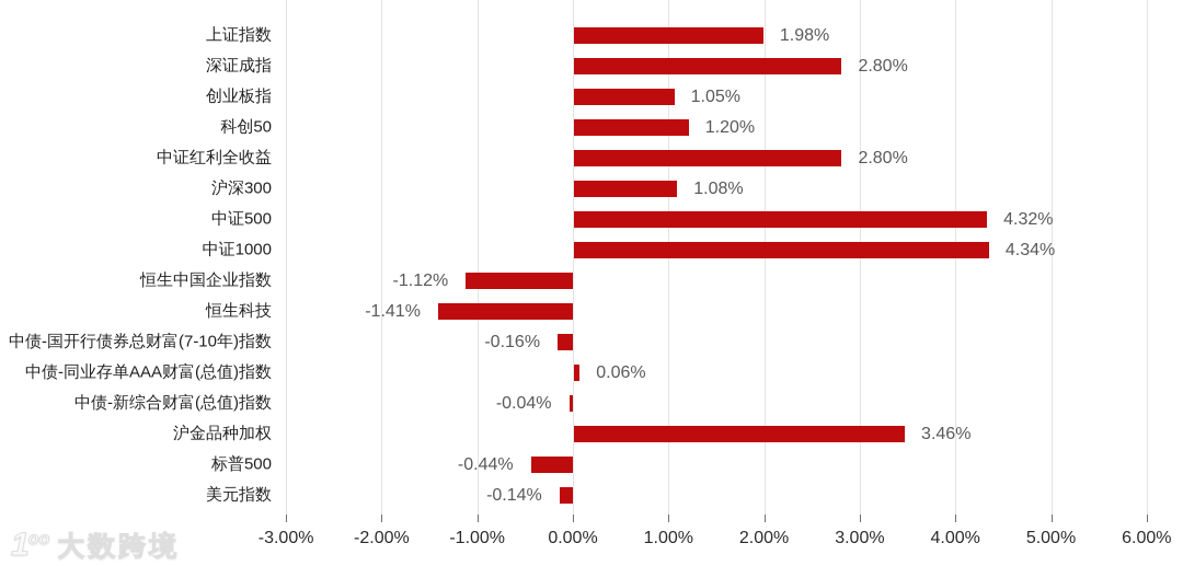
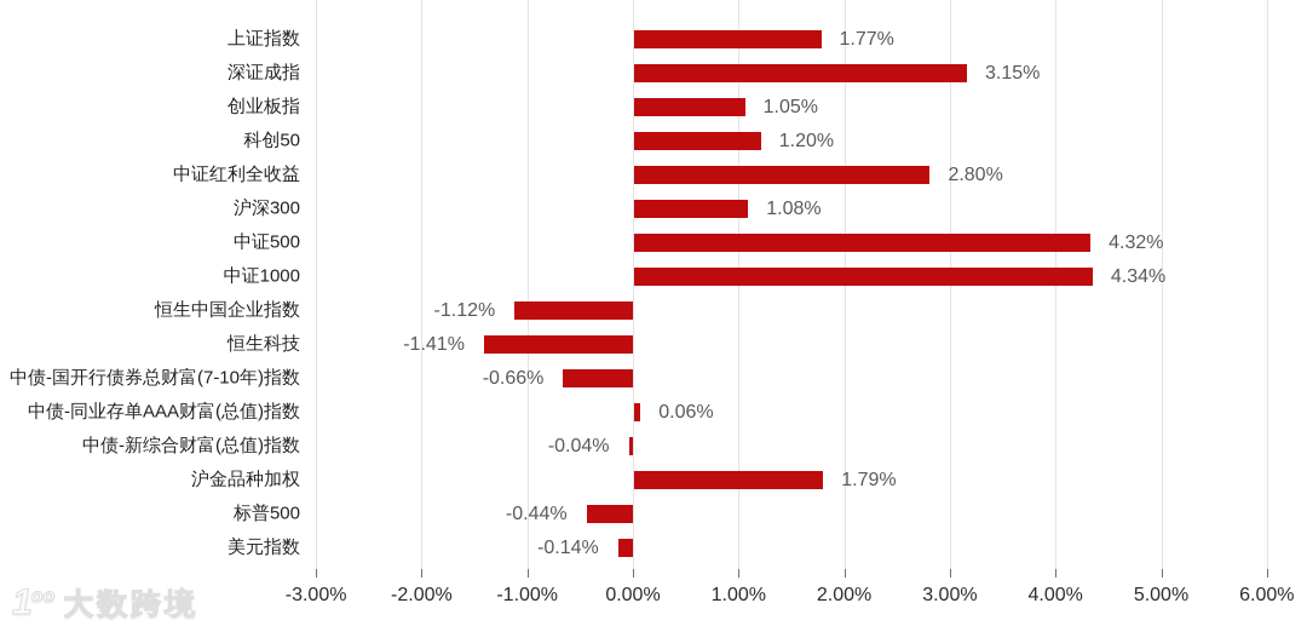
上证指数: 1.98% -> 1.77%
深证成指: 2.80% -> 3.15%
中债-国开行债券总财富(7-10年)指数: -0.16% -> -0.66%
沪金品种加权: 3.46% -> 1.79%
